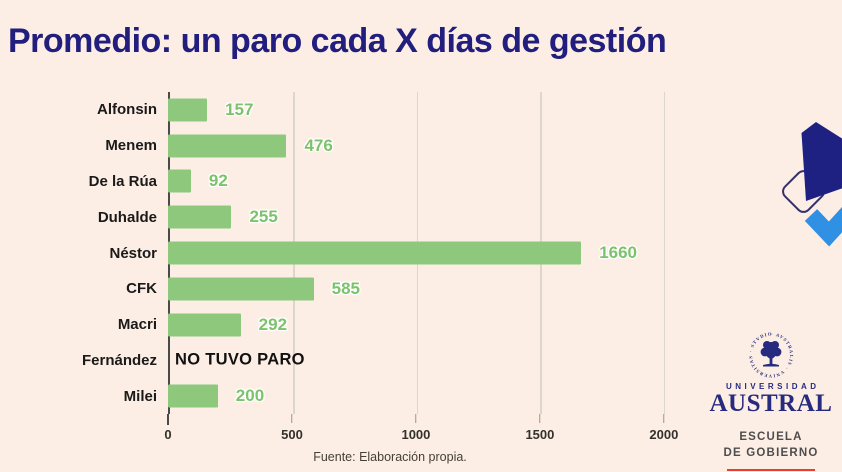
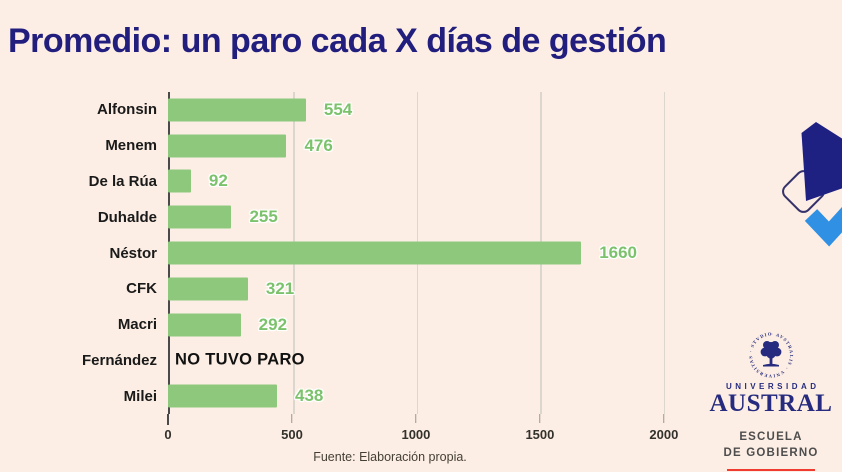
Alfonsin: 157 -> 554
CFK: 585 -> 321
Milei: 200 -> 438
